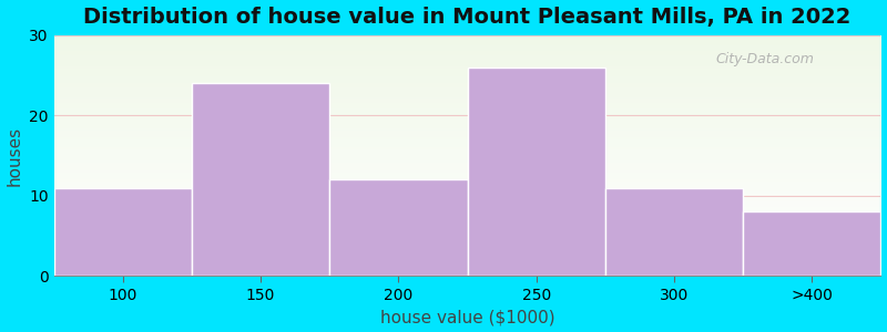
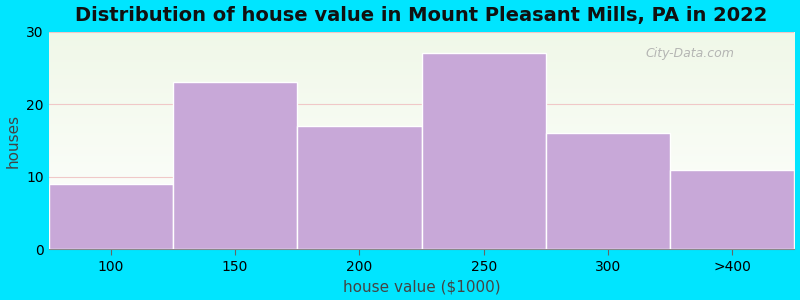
100: 11 -> 9
150: 24 -> 23
200: 12 -> 17
250: 26 -> 27
300: 11 -> 16
>400: 8 -> 11
